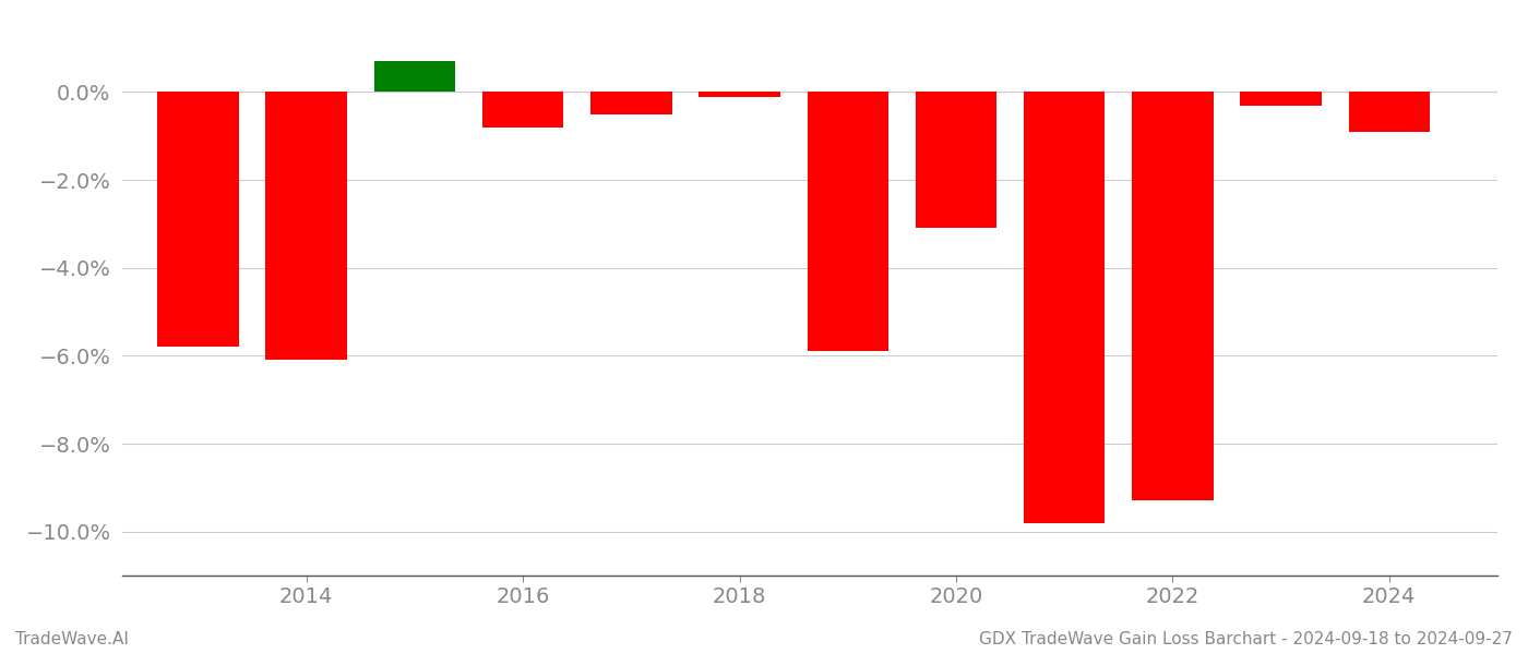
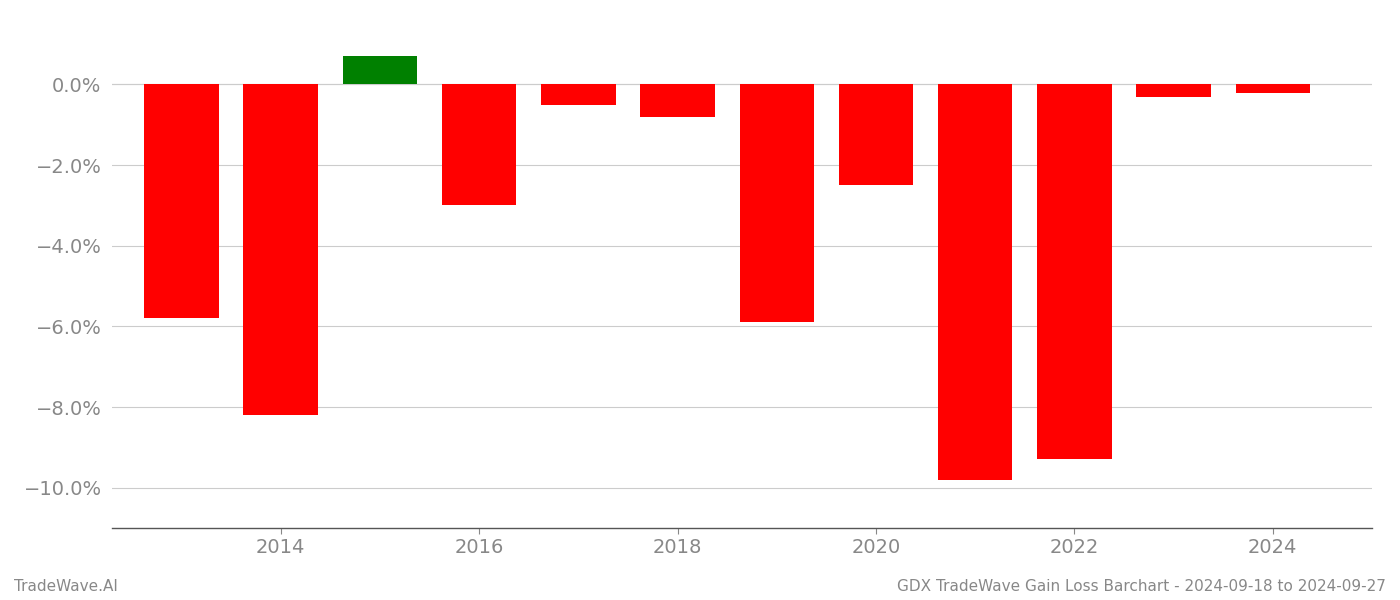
2014: -6.1% -> -8.2%
2016: -0.8% -> -3.0%
2018: -0.1% -> -0.8%
2020: -3.1% -> -2.5%
2024: -0.9% -> -0.2%
